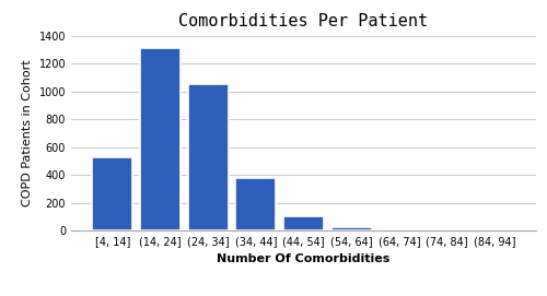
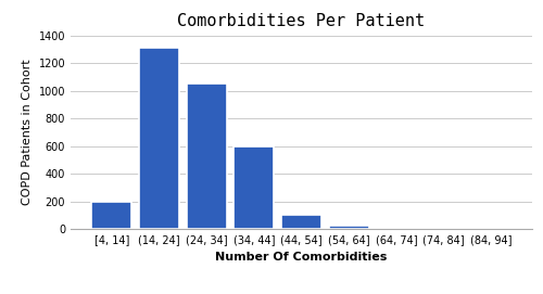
[4, 14]: 530 -> 200
(34, 44]: 380 -> 600
